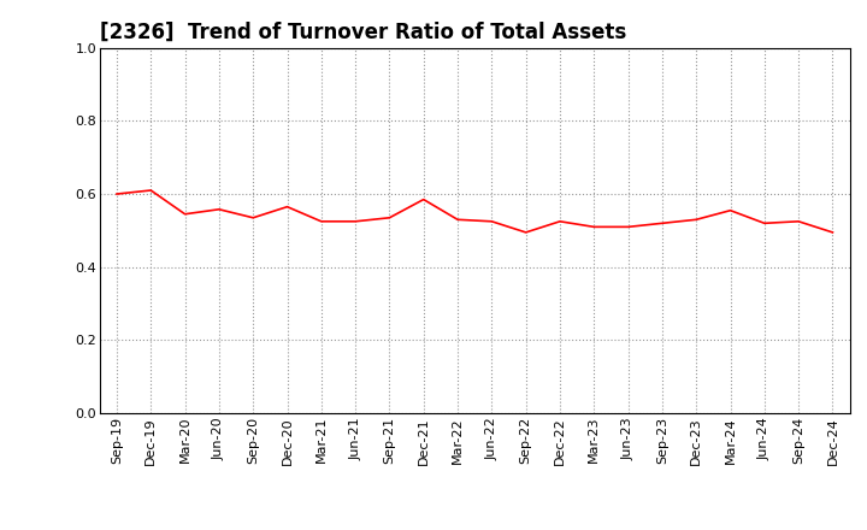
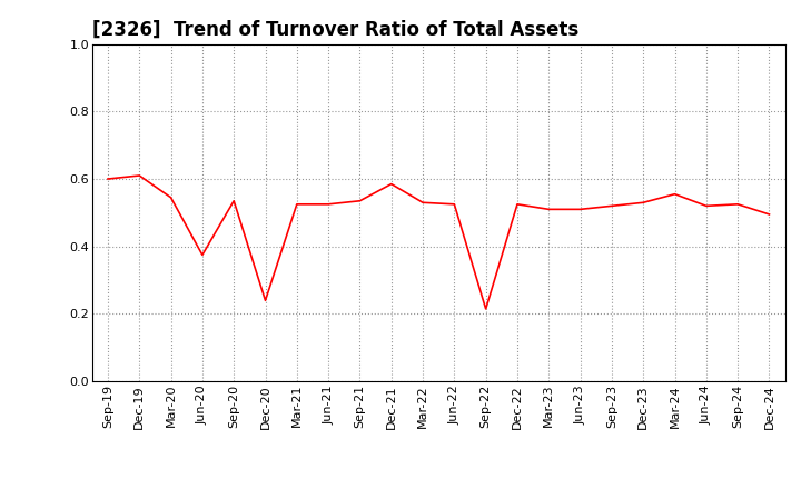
Jun-20: 0.558 -> 0.375
Dec-20: 0.565 -> 0.240
Sep-22: 0.495 -> 0.215
